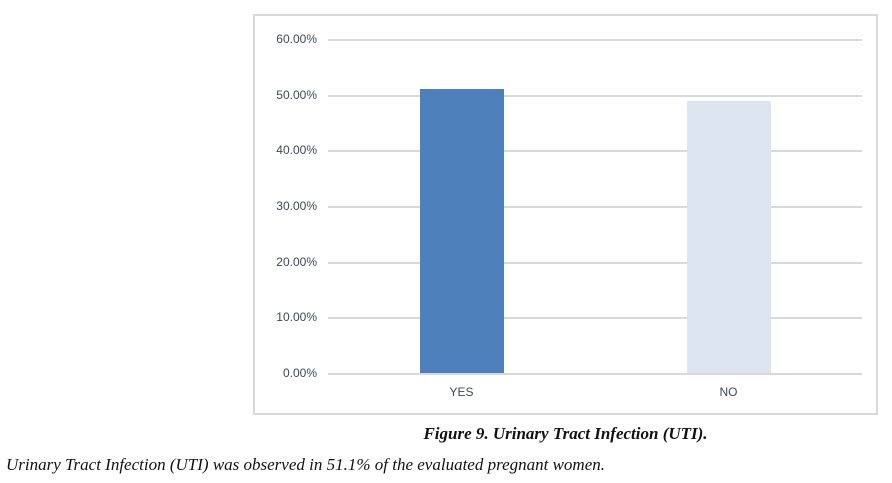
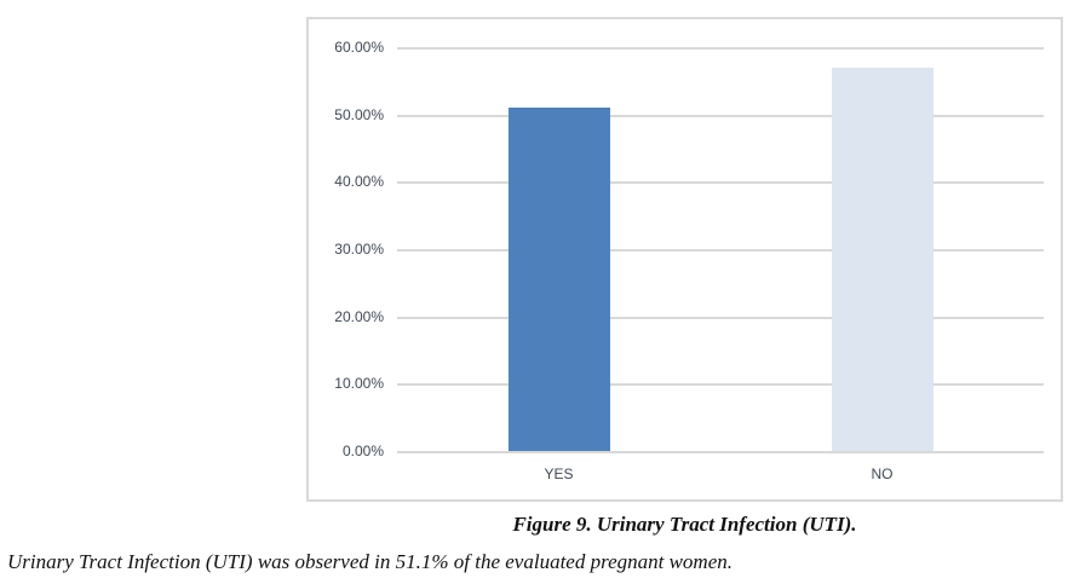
NO: 49% -> 57%
